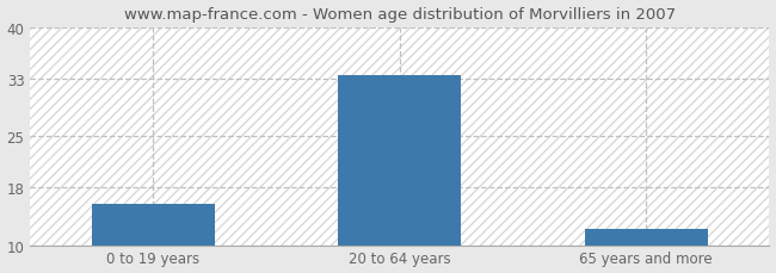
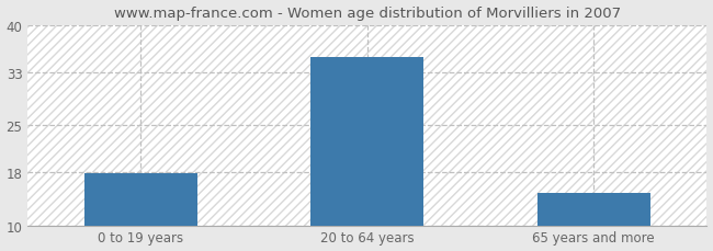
0 to 19 years: 15.6 -> 17.8
20 to 64 years: 33.4 -> 35.2
65 years and more: 12.2 -> 14.8
